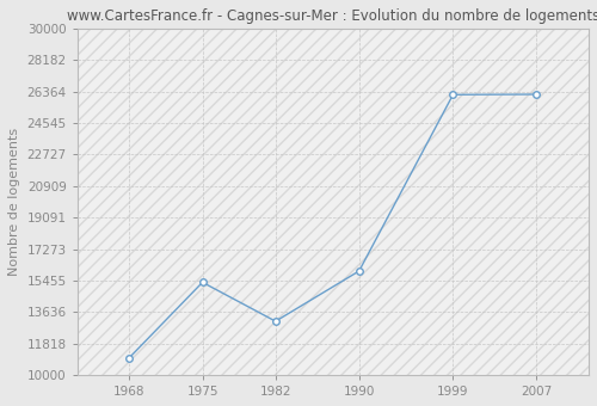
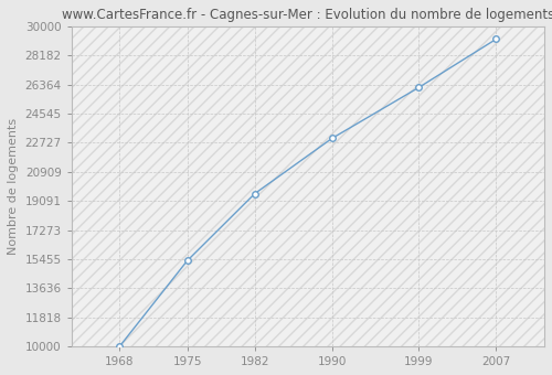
1968: 11000 -> 10000
1982: 13100 -> 19500
1990: 16000 -> 23000
2007: 26200 -> 29200
